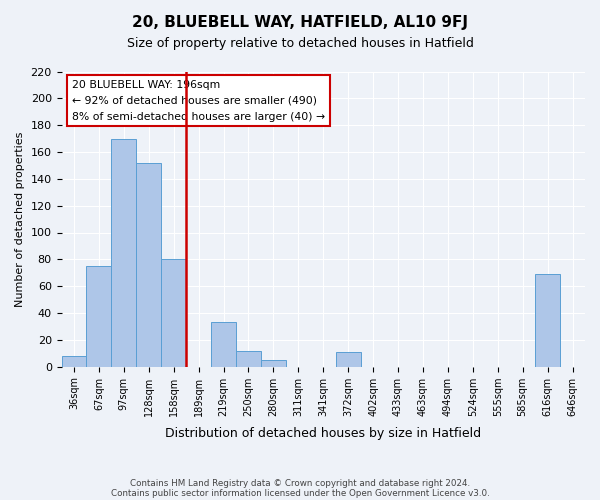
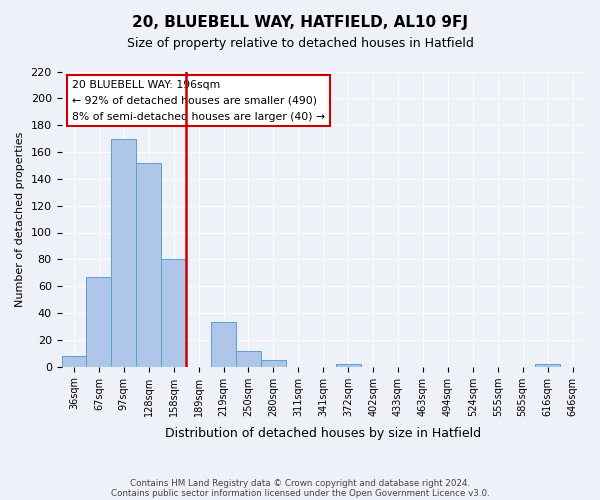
67sqm: 75 -> 67
372sqm: 11 -> 2
616sqm: 69 -> 2
